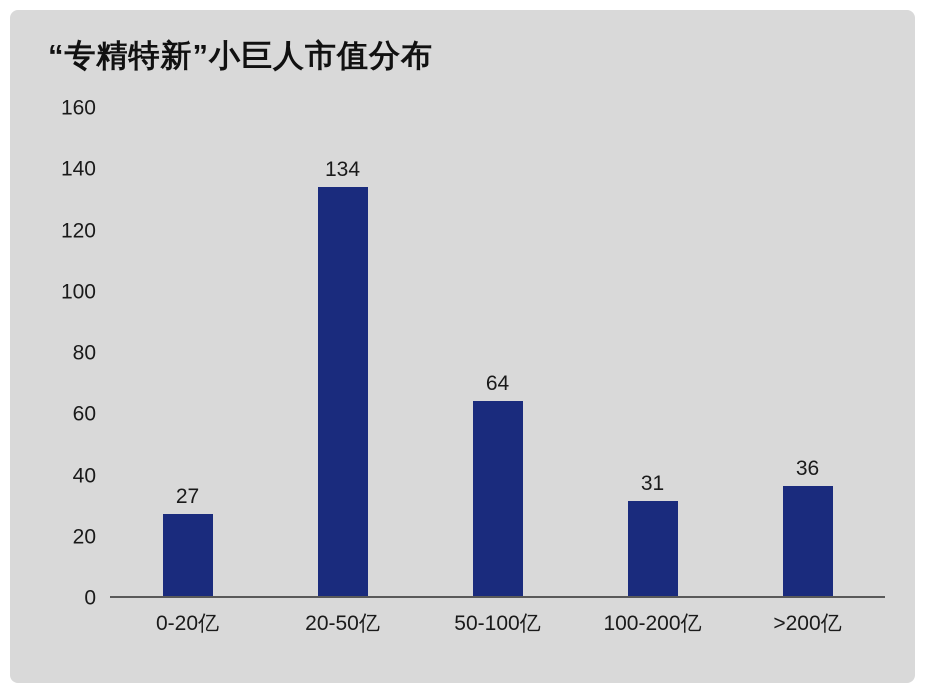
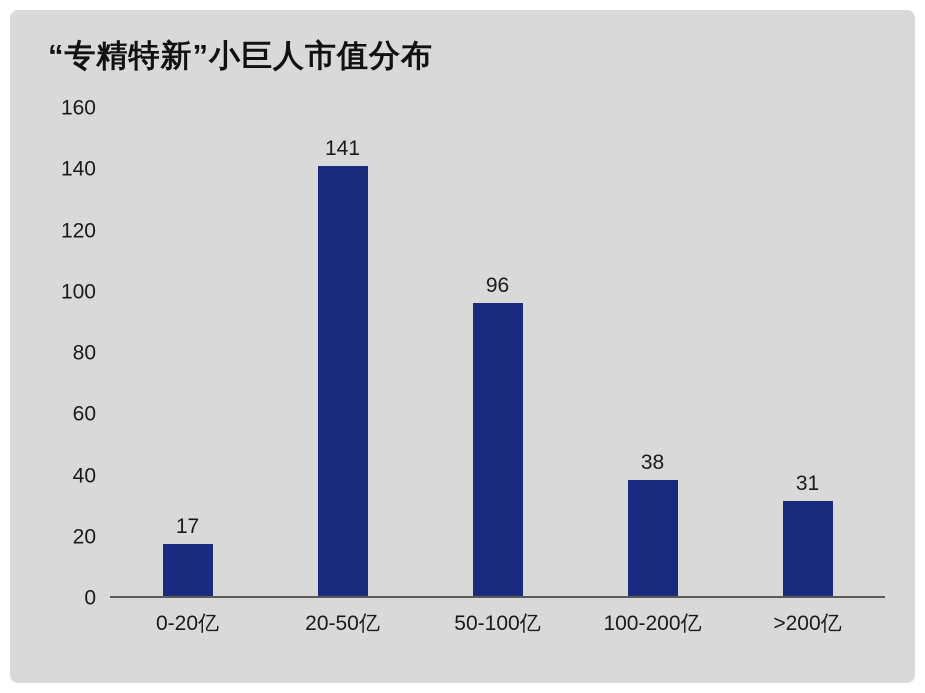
0-20亿: 27 -> 17
20-50亿: 134 -> 141
50-100亿: 64 -> 96
100-200亿: 31 -> 38
>200亿: 36 -> 31
